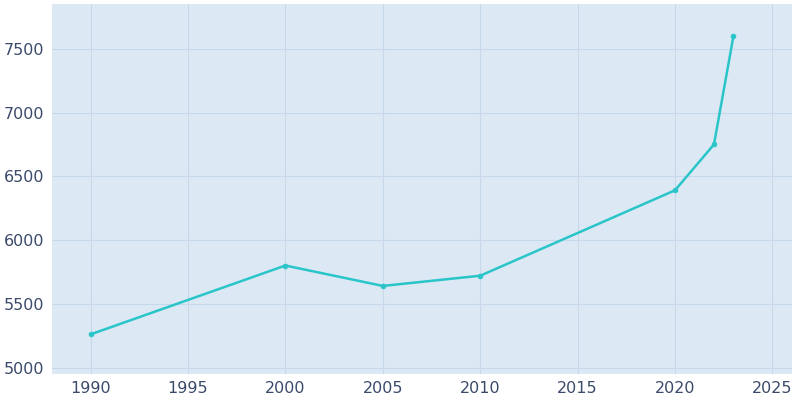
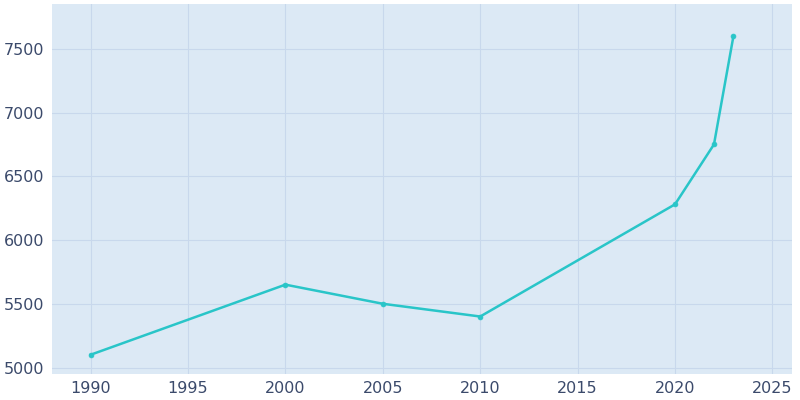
1990: 5260 -> 5100
2000: 5800 -> 5650
2005: 5640 -> 5500
2010: 5720 -> 5400
2020: 6390 -> 6280
